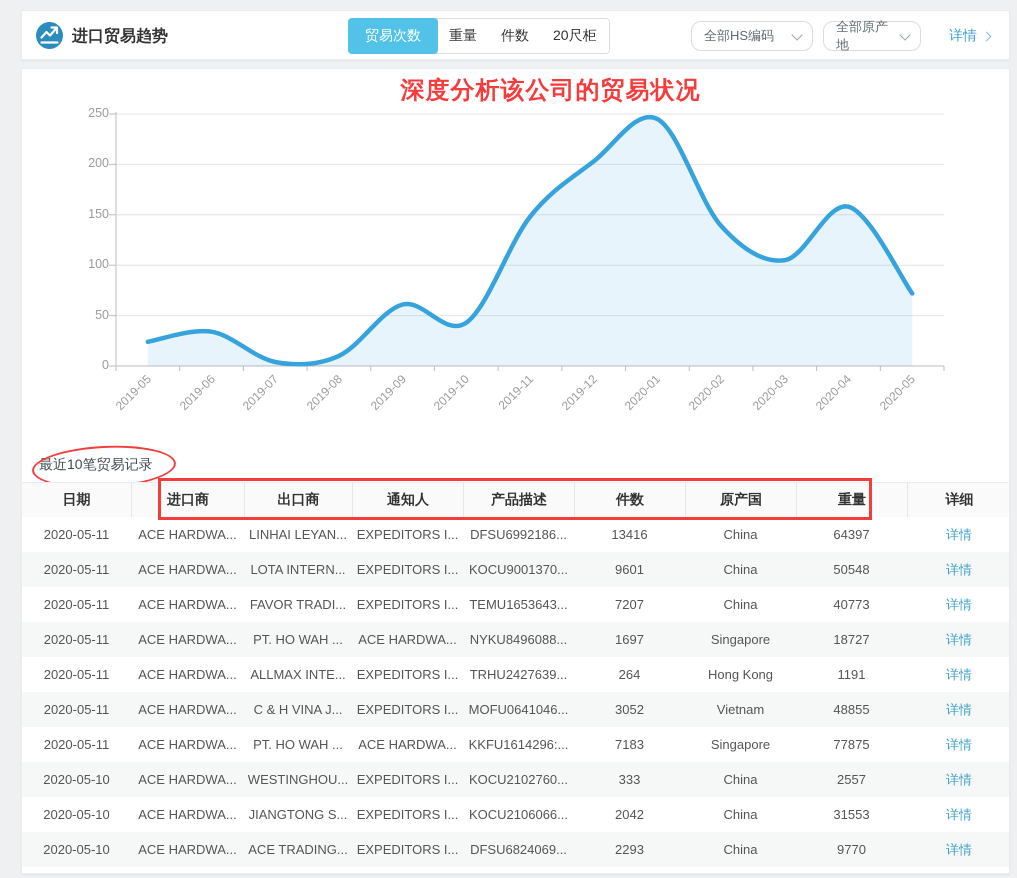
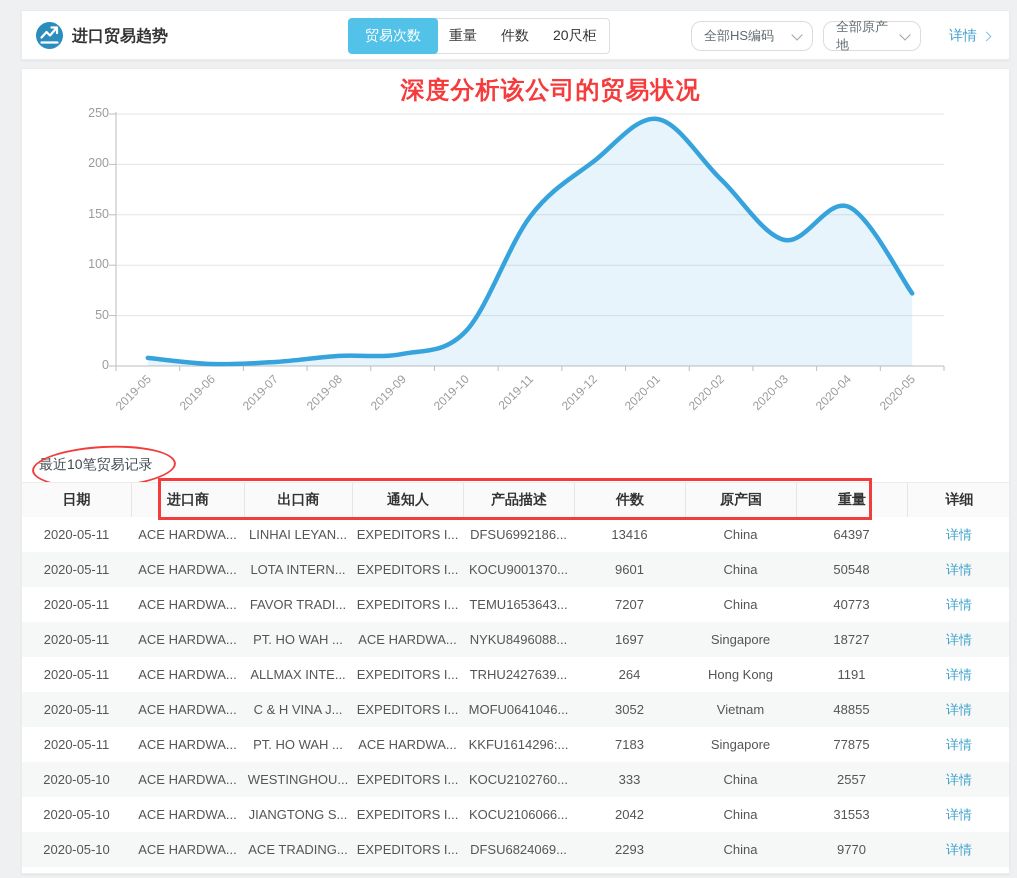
2019-05: 24 -> 8
2019-06: 34 -> 2
2019-09: 61 -> 12
2019-10: 43 -> 35
2020-02: 139 -> 185
2020-03: 105 -> 125
